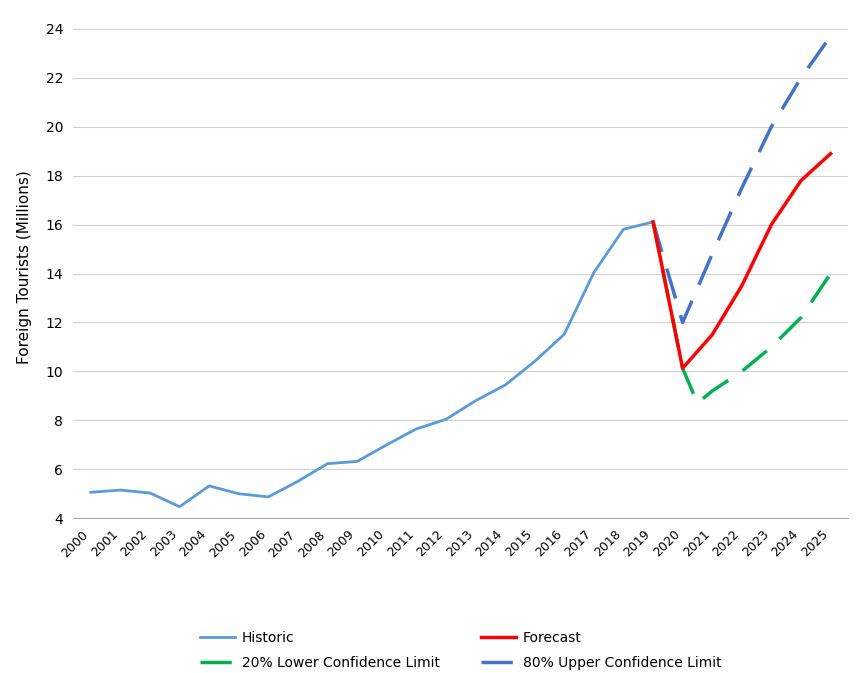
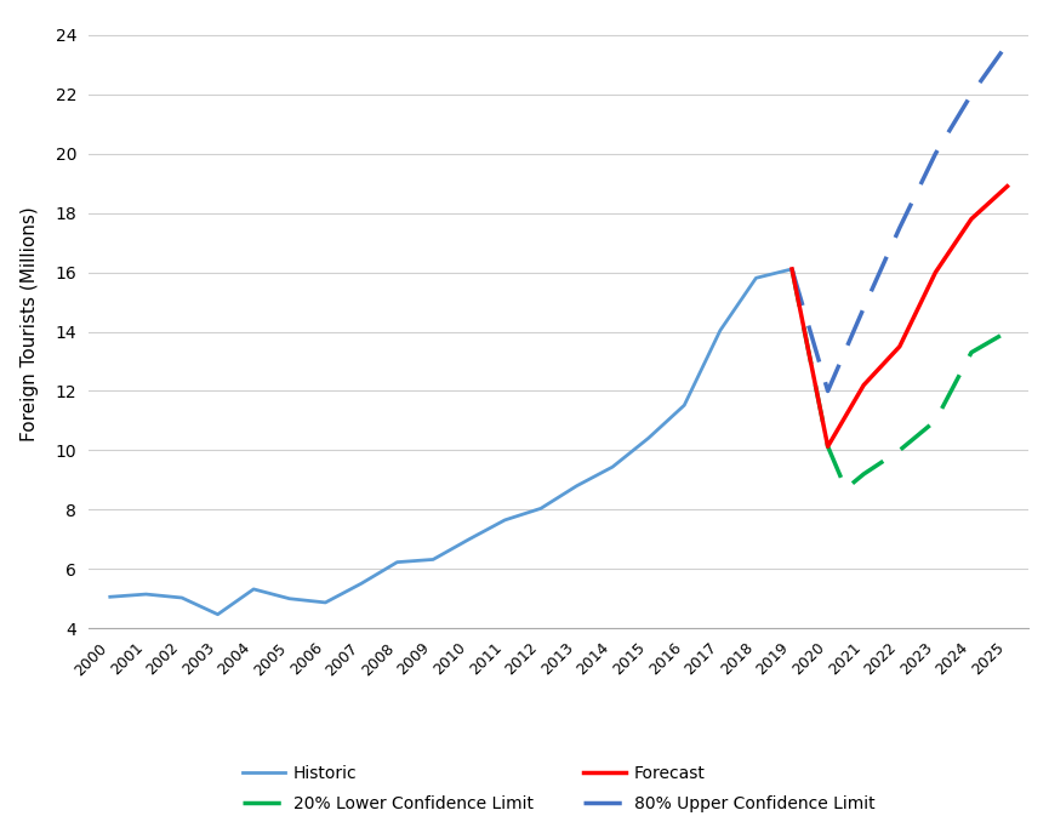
Forecast/2021: 11.50 -> 12.20
20% Lower Confidence Limit/2024: 12.20 -> 13.30
